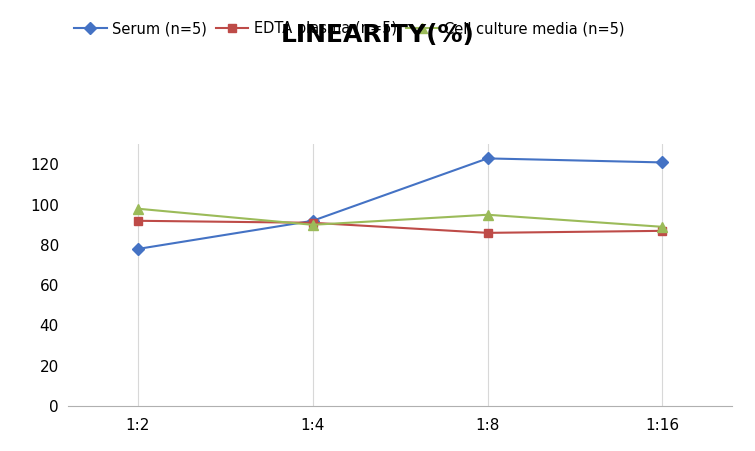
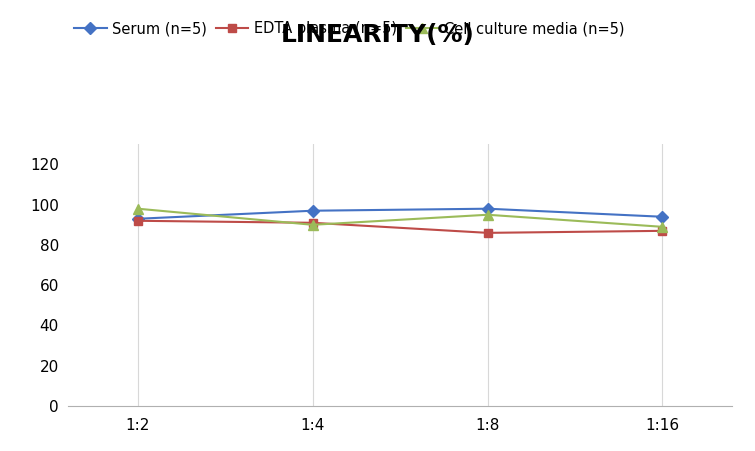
Serum (n=5)/1:2: 78 -> 93
Serum (n=5)/1:4: 92 -> 97
Serum (n=5)/1:8: 123 -> 98
Serum (n=5)/1:16: 121 -> 94
